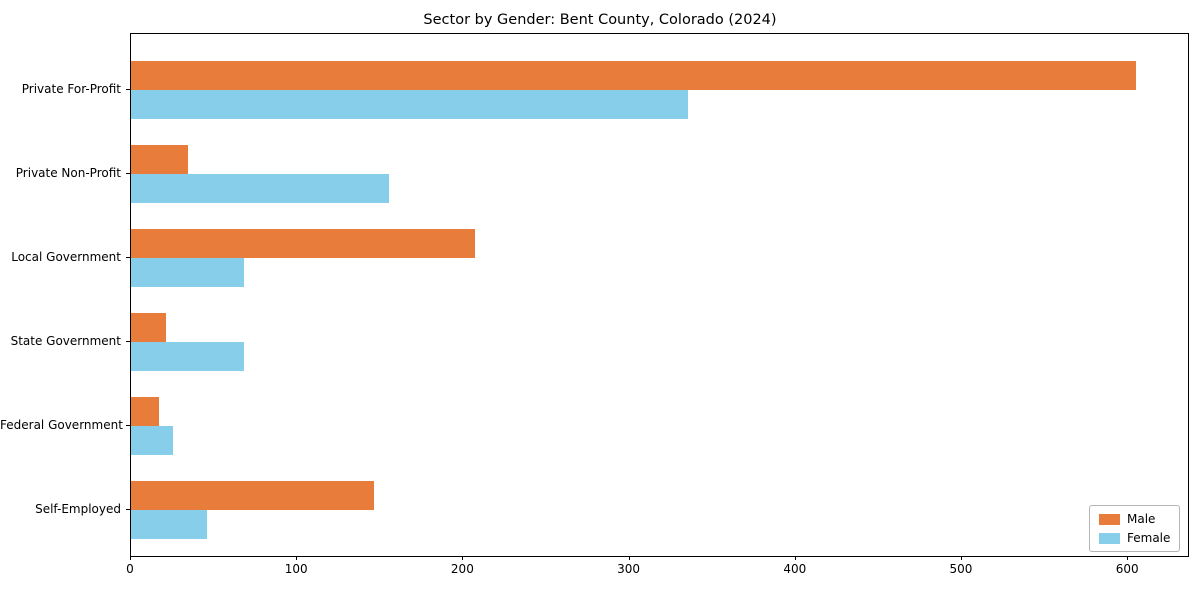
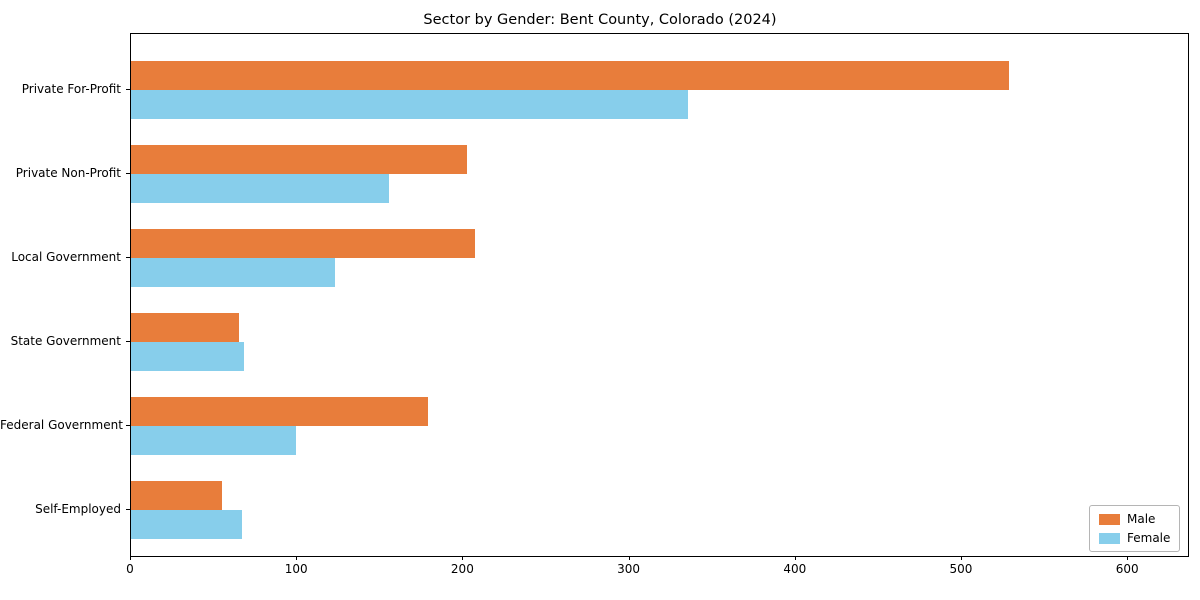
Male/Private For-Profit: 605 -> 528
Male/Private Non-Profit: 34 -> 202
Female/Local Government: 68 -> 123
Male/State Government: 21 -> 65
Male/Federal Government: 17 -> 179
Female/Federal Government: 25 -> 99
Male/Self-Employed: 146 -> 55
Female/Self-Employed: 46 -> 67
